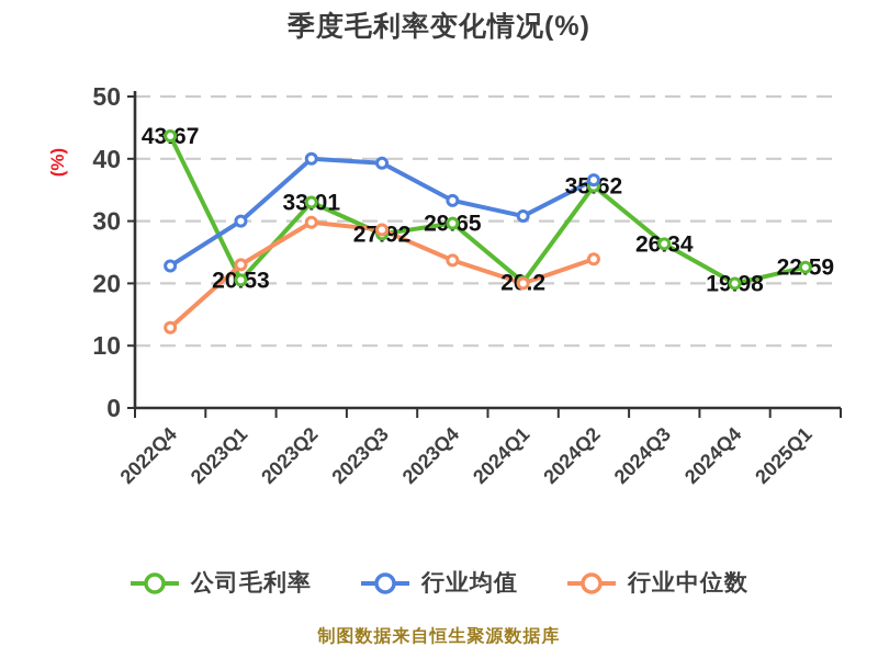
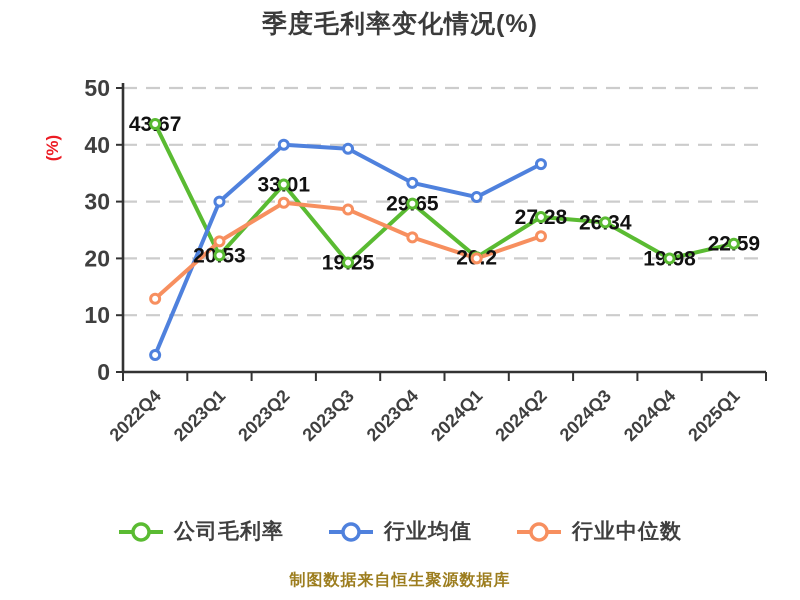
行业均值/2022Q4: 23 -> 3
公司毛利率/2023Q3: 27.92 -> 19.25
公司毛利率/2024Q2: 35.62 -> 27.28
